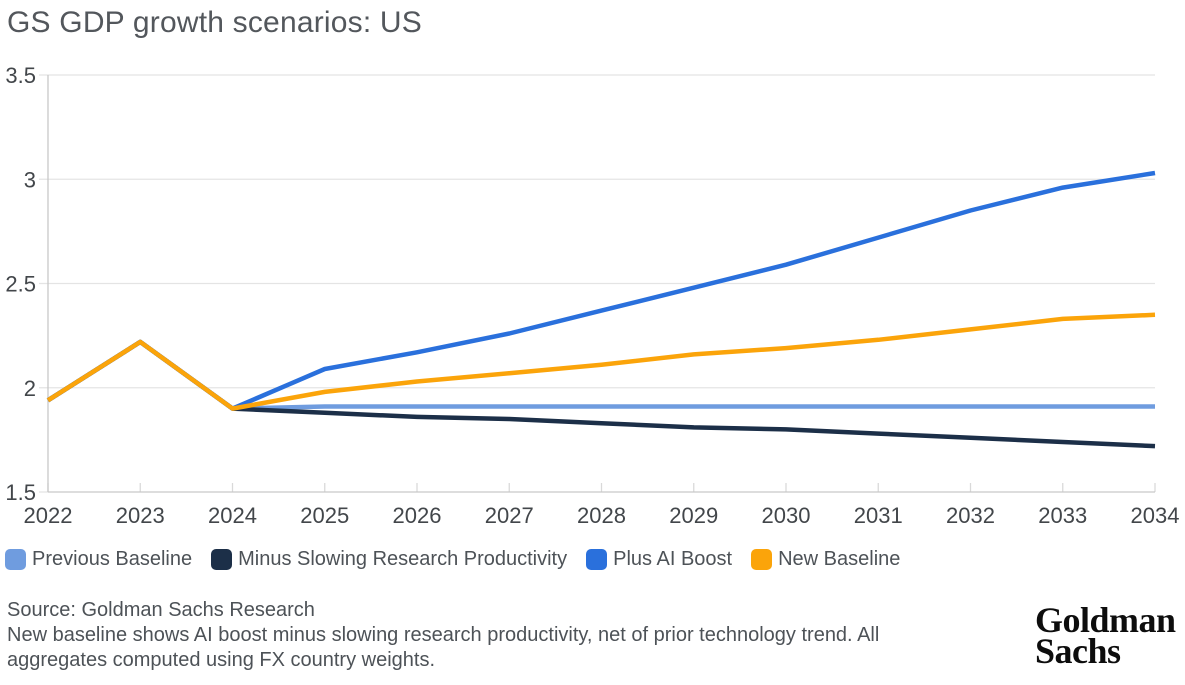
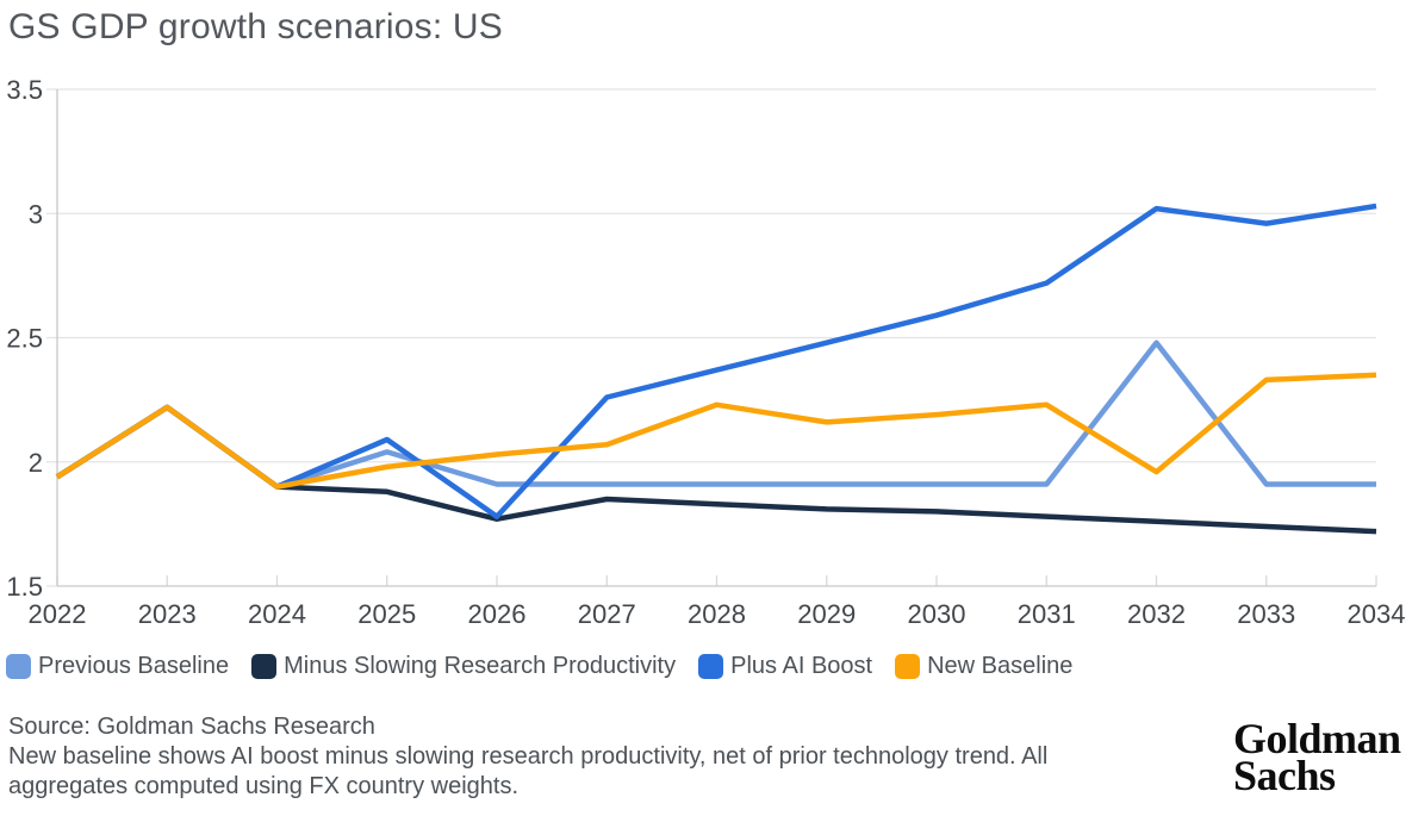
Previous Baseline/2025: 1.91 -> 2.04
Minus Slowing Research Productivity/2026: 1.86 -> 1.77
Plus AI Boost/2026: 2.17 -> 1.78
New Baseline/2028: 2.11 -> 2.23
Previous Baseline/2032: 1.91 -> 2.48
Plus AI Boost/2032: 2.85 -> 3.02
New Baseline/2032: 2.28 -> 1.96
